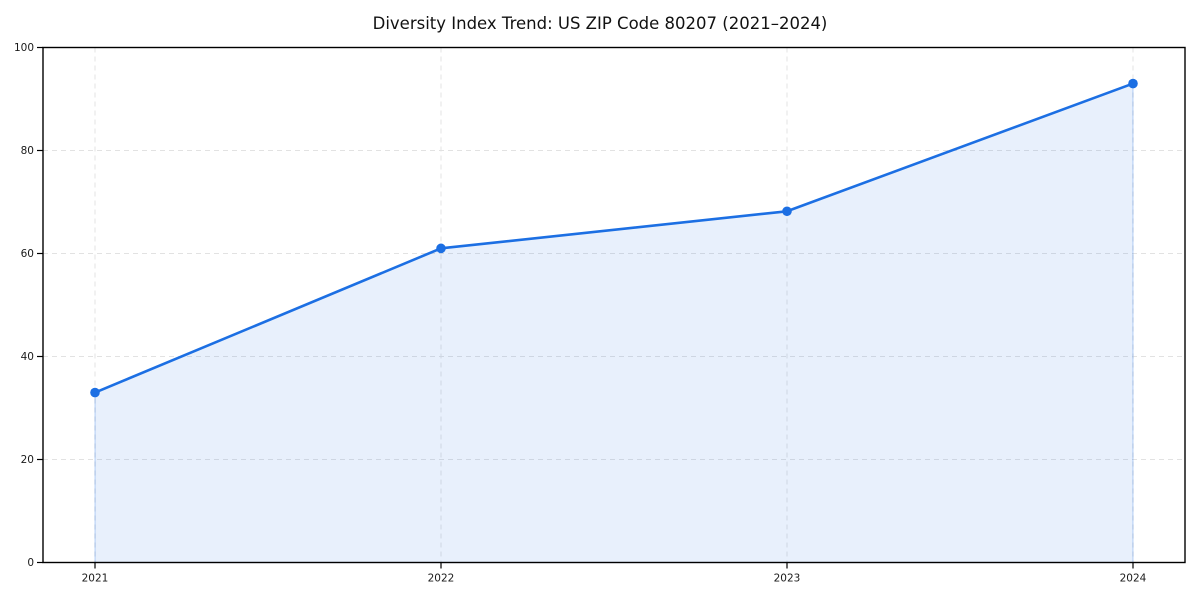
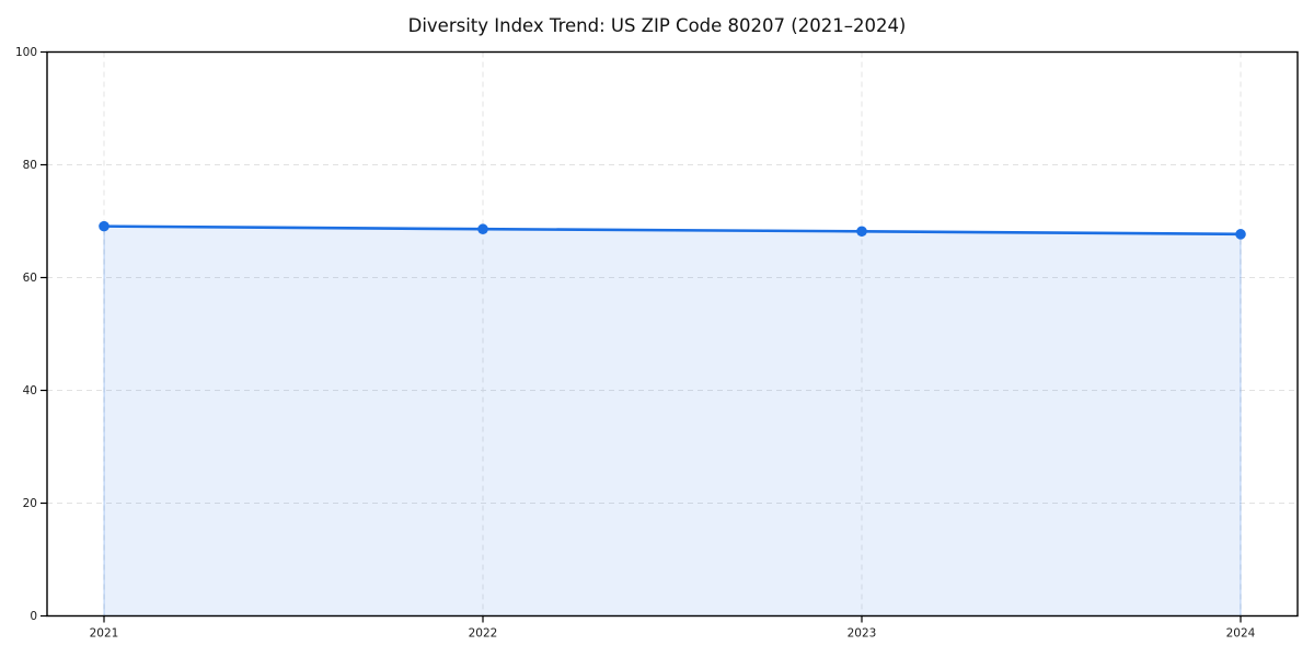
2021: 33 -> 69
2022: 61 -> 69
2024: 93 -> 68
